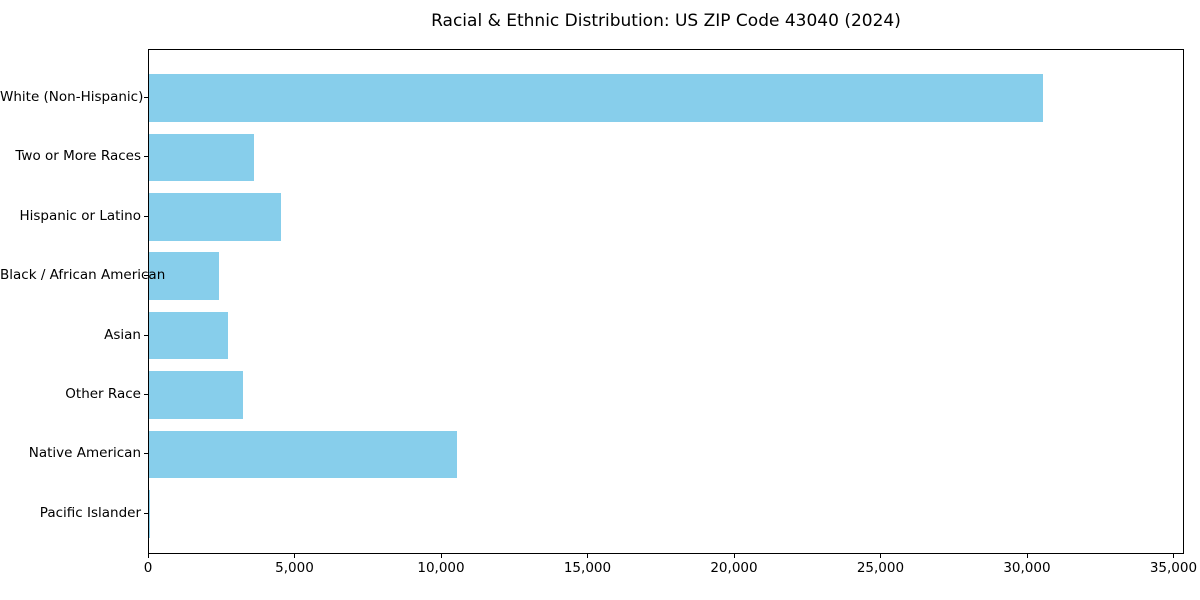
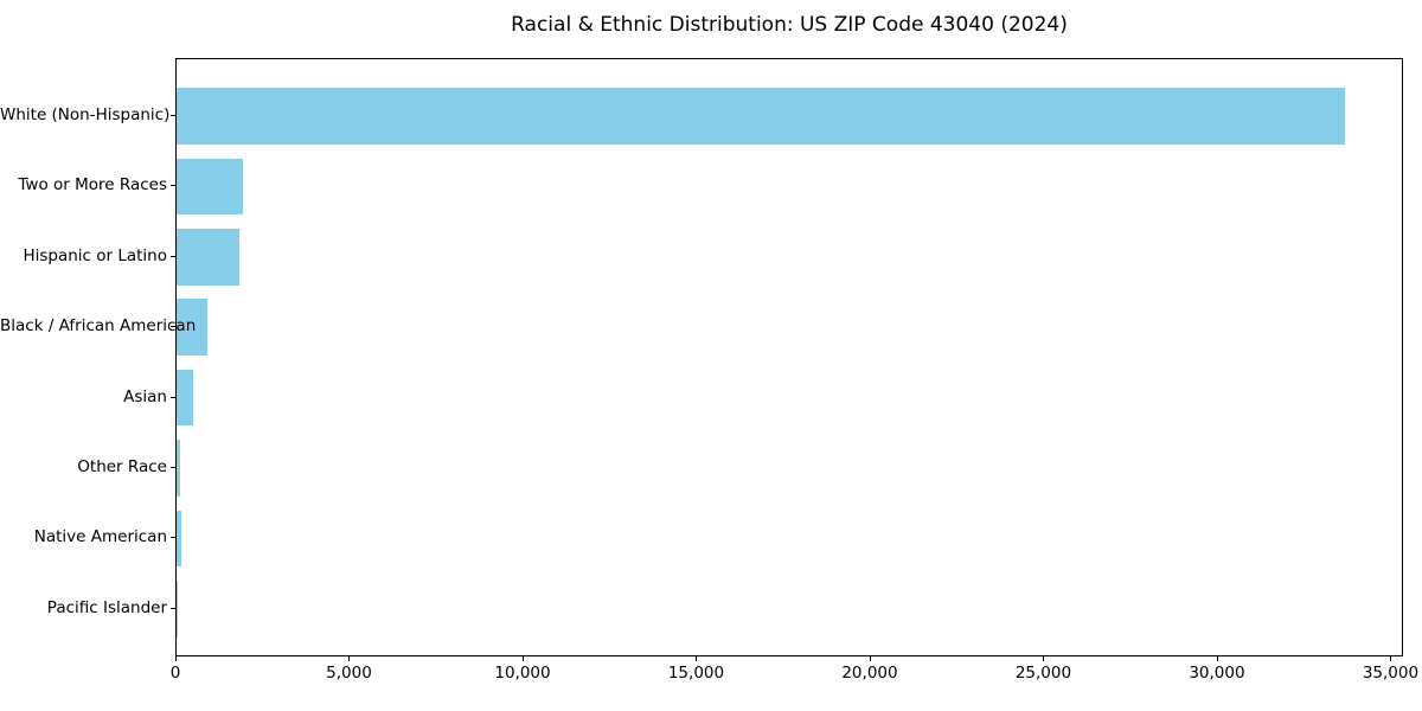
White (Non-Hispanic): 30500 -> 33600
Two or More Races: 3600 -> 1900
Hispanic or Latino: 4500 -> 1800
Black / African American: 2400 -> 900
Asian: 2700 -> 500
Other Race: 3200 -> 100
Native American: 10500 -> 100
